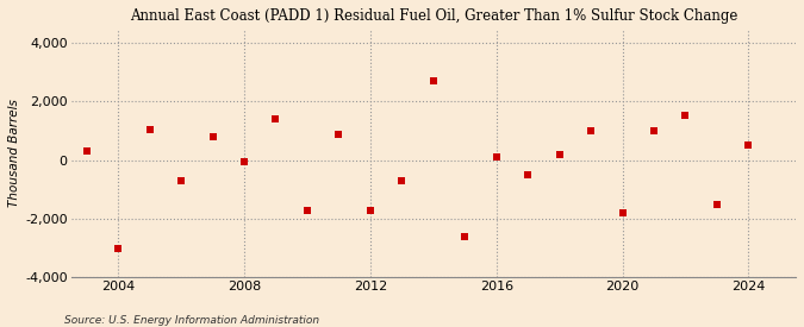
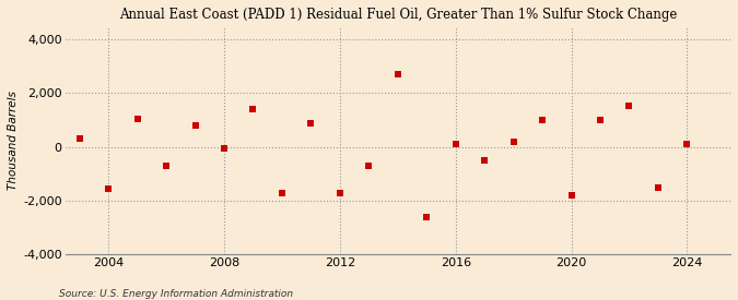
2004: -3,000 -> -1,550
2024: 500 -> 100
